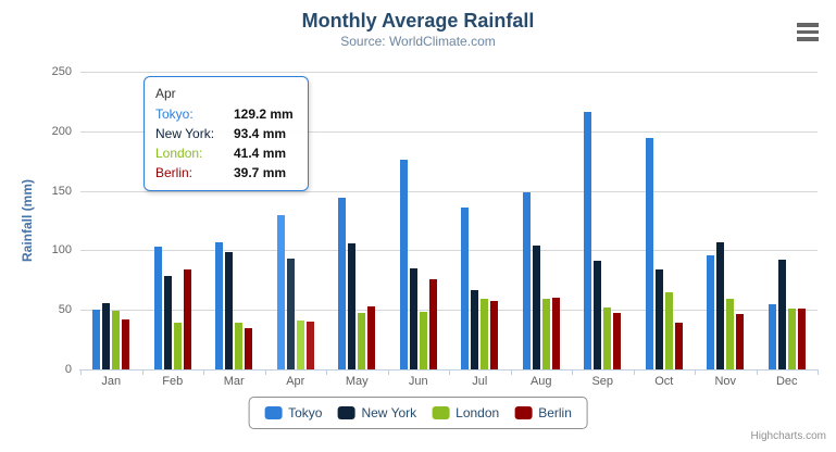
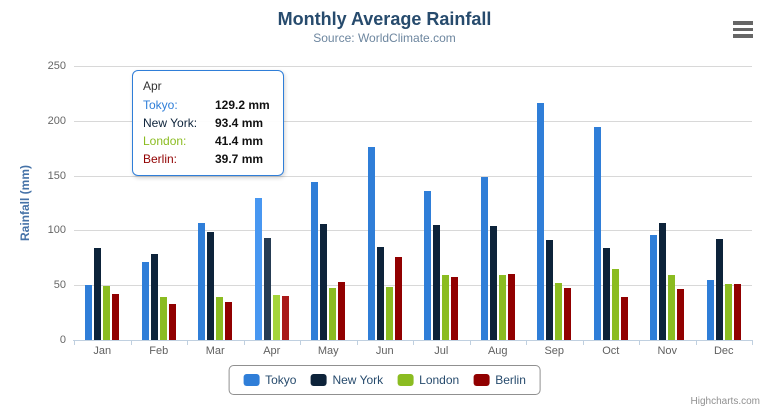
New York/Jan: 56 -> 84
Tokyo/Feb: 103 -> 72
Berlin/Feb: 84 -> 33
New York/Jul: 67 -> 105
